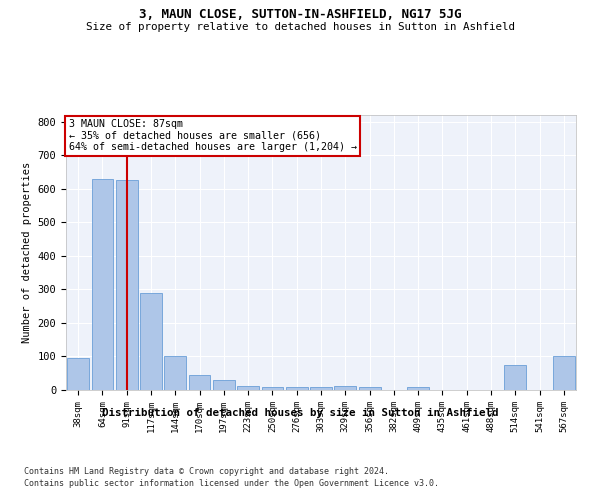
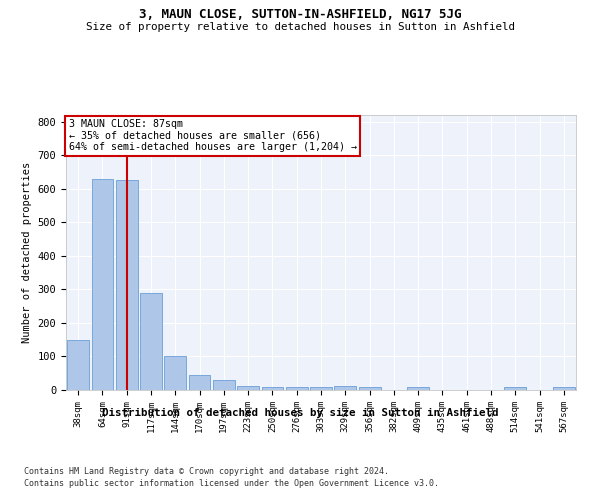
38sqm: 95 -> 148
514sqm: 75 -> 8
567sqm: 100 -> 8
